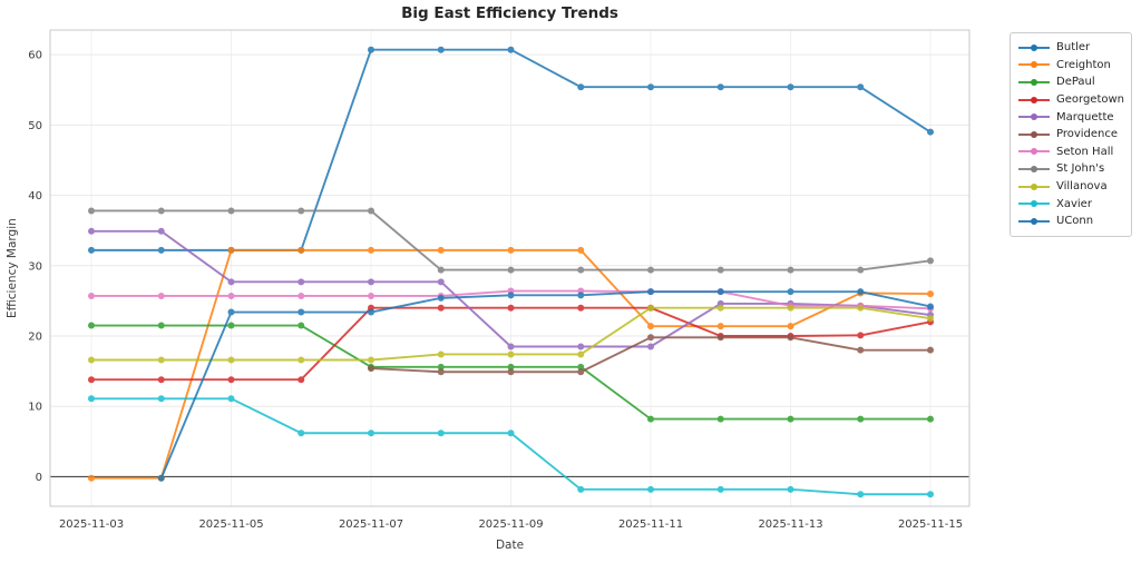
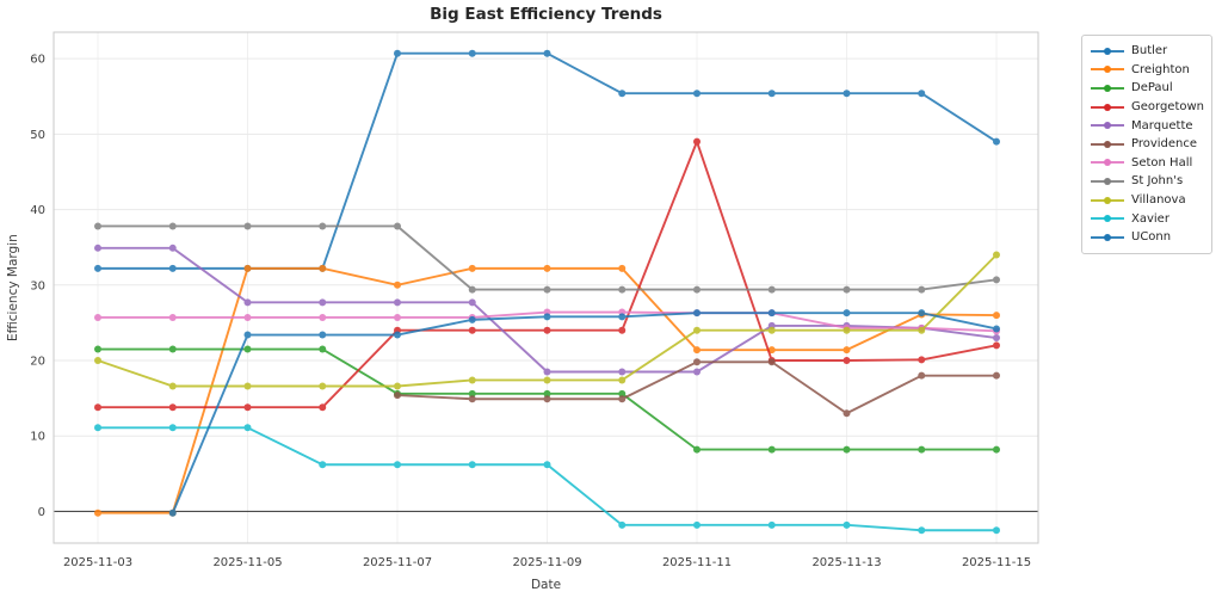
Villanova/2025-11-03: 17 -> 20
Creighton/2025-11-07: 32 -> 30
Georgetown/2025-11-11: 24 -> 49
Providence/2025-11-13: 20 -> 13
Villanova/2025-11-15: 22 -> 34
